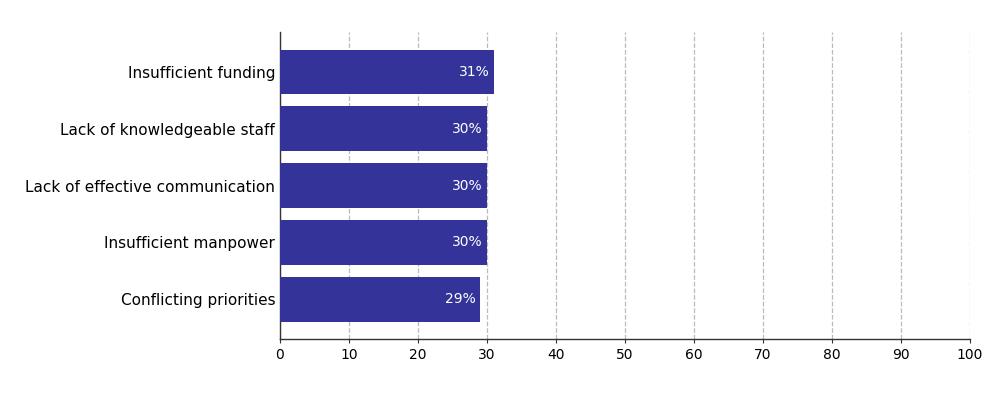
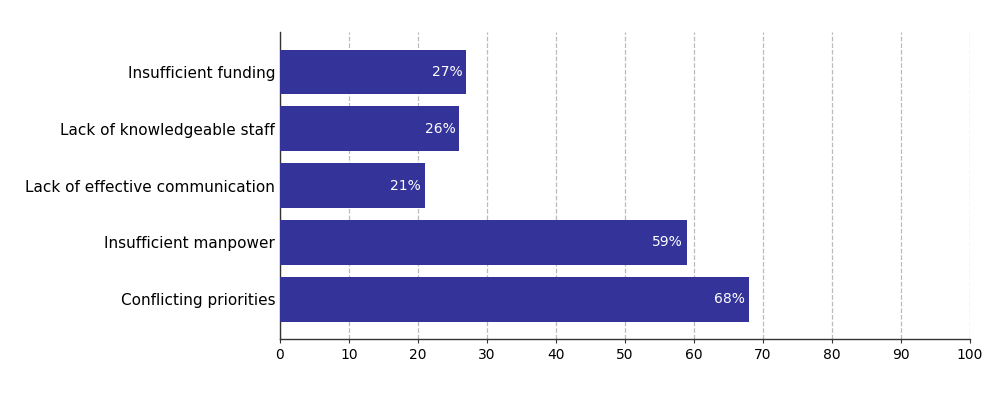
Insufficient funding: 31% -> 27%
Lack of knowledgeable staff: 30% -> 26%
Lack of effective communication: 30% -> 21%
Insufficient manpower: 30% -> 59%
Conflicting priorities: 29% -> 68%
